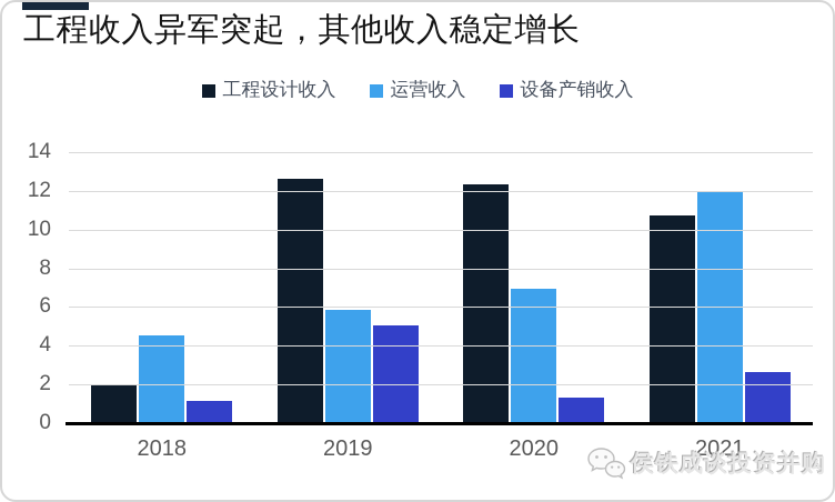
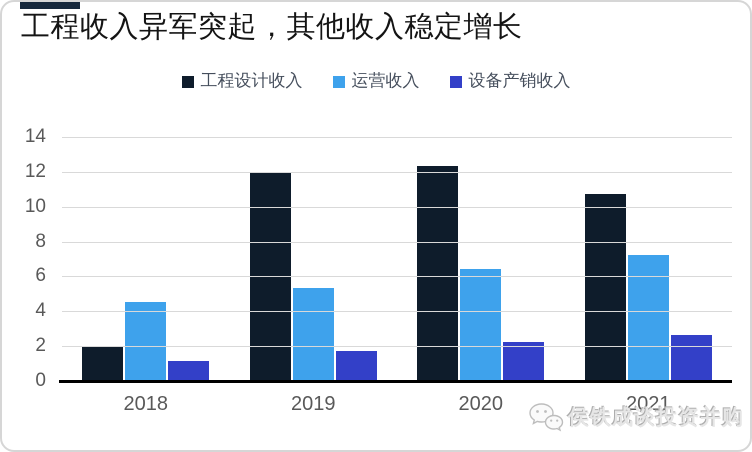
工程设计收入/2019: 12.7 -> 12.0
运营收入/2019: 5.9 -> 5.4
设备产销收入/2019: 5.1 -> 1.8
运营收入/2020: 7.0 -> 6.5
设备产销收入/2020: 1.4 -> 2.3
运营收入/2021: 12.0 -> 7.3
